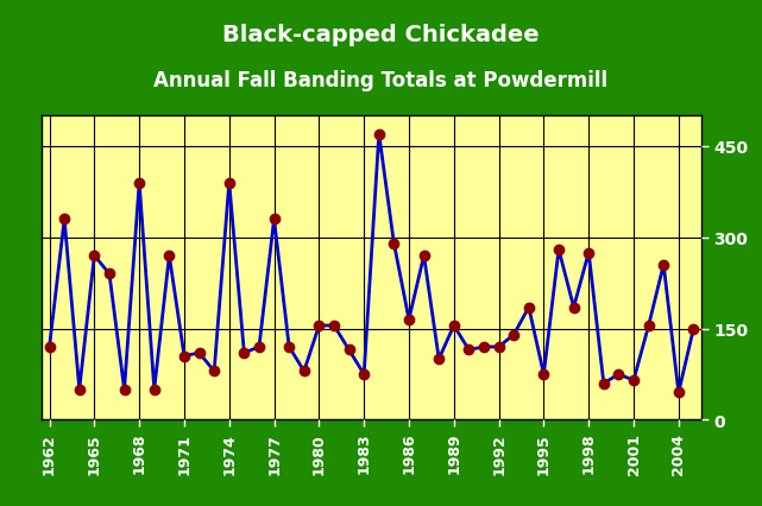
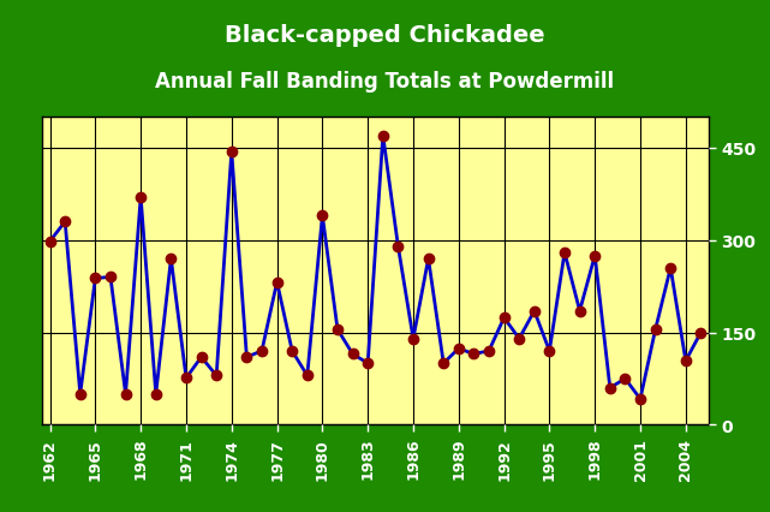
1962: 120 -> 298
1965: 270 -> 238
1968: 390 -> 370
1971: 105 -> 76
1974: 390 -> 444
1977: 330 -> 232
1980: 155 -> 340
1983: 75 -> 100
1986: 165 -> 140
1989: 155 -> 124
1992: 120 -> 174
1995: 75 -> 120
2001: 65 -> 42
2004: 45 -> 104
